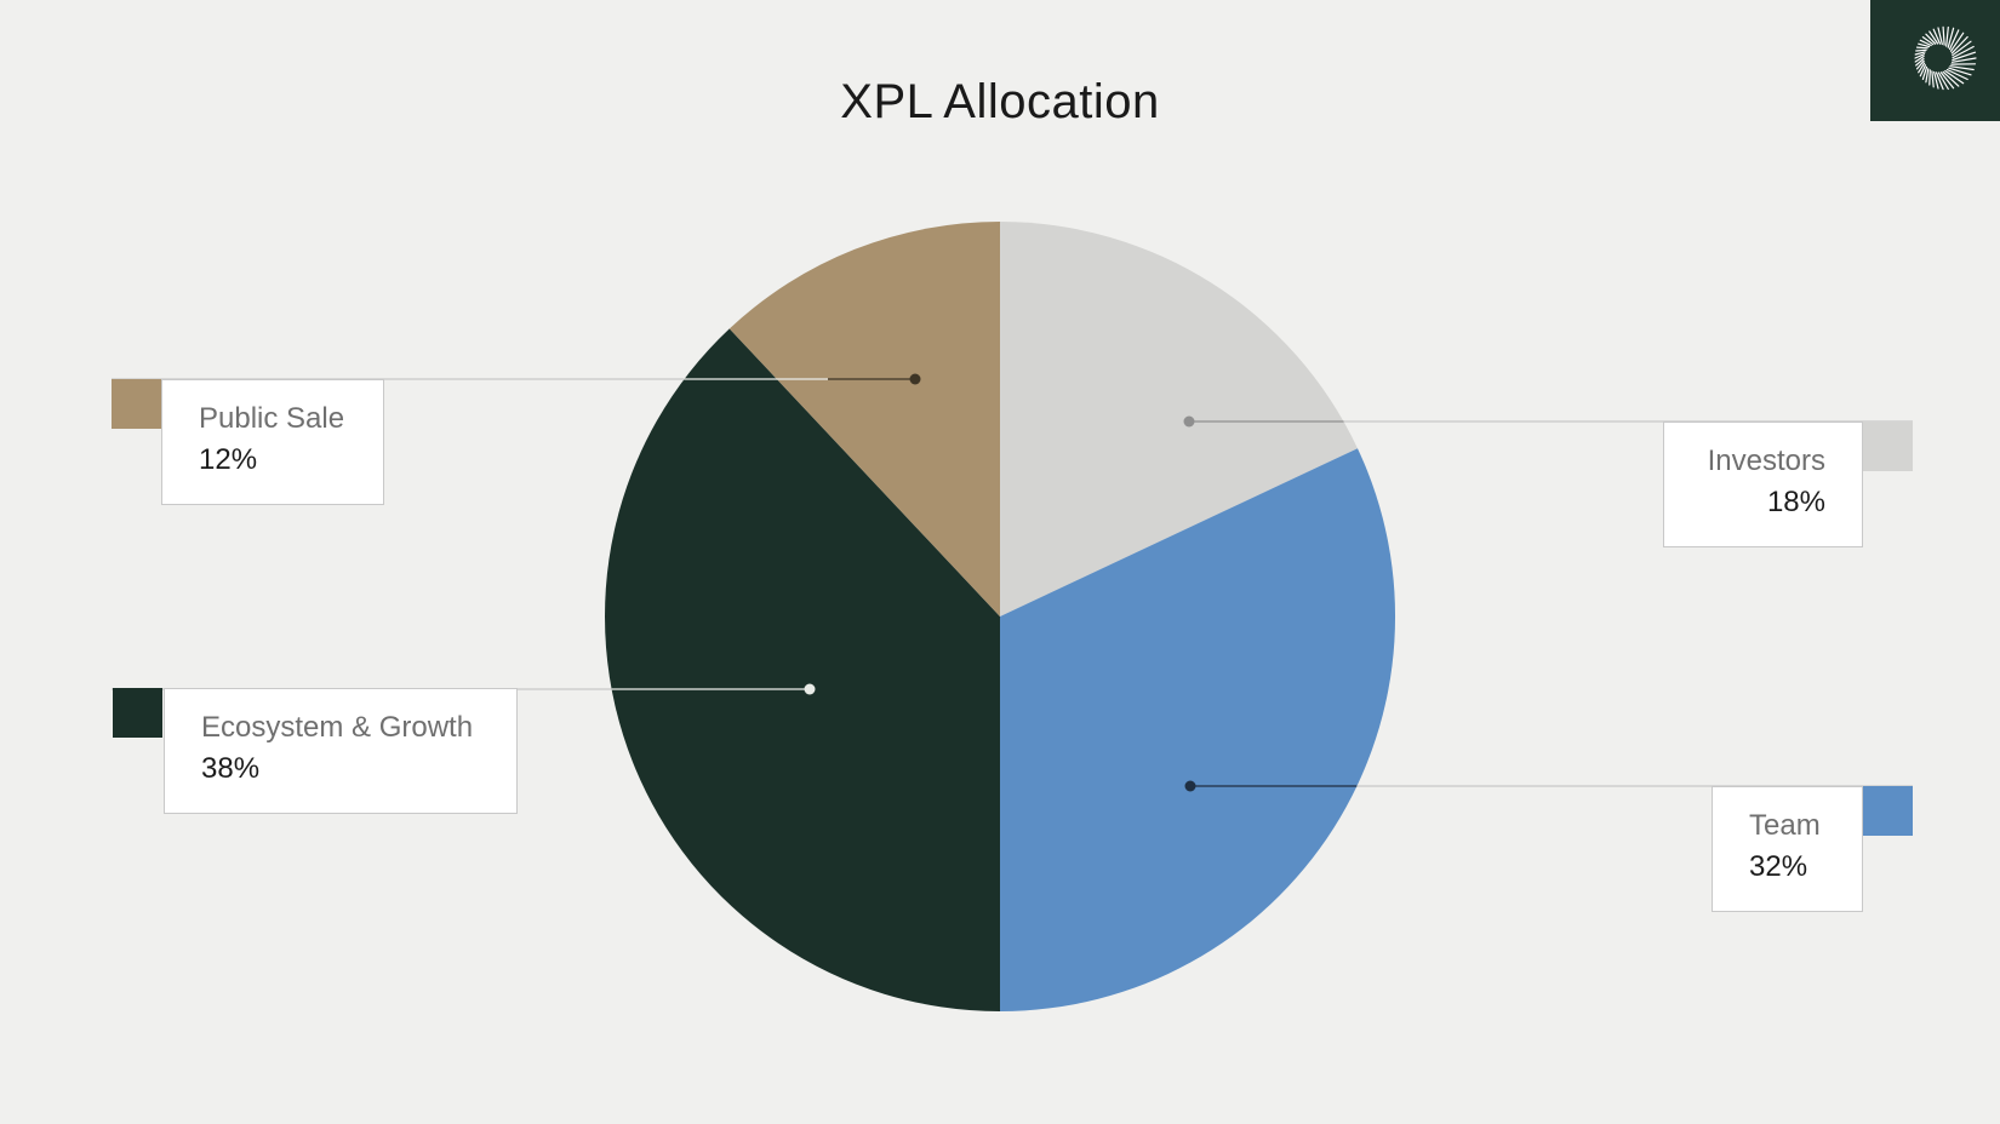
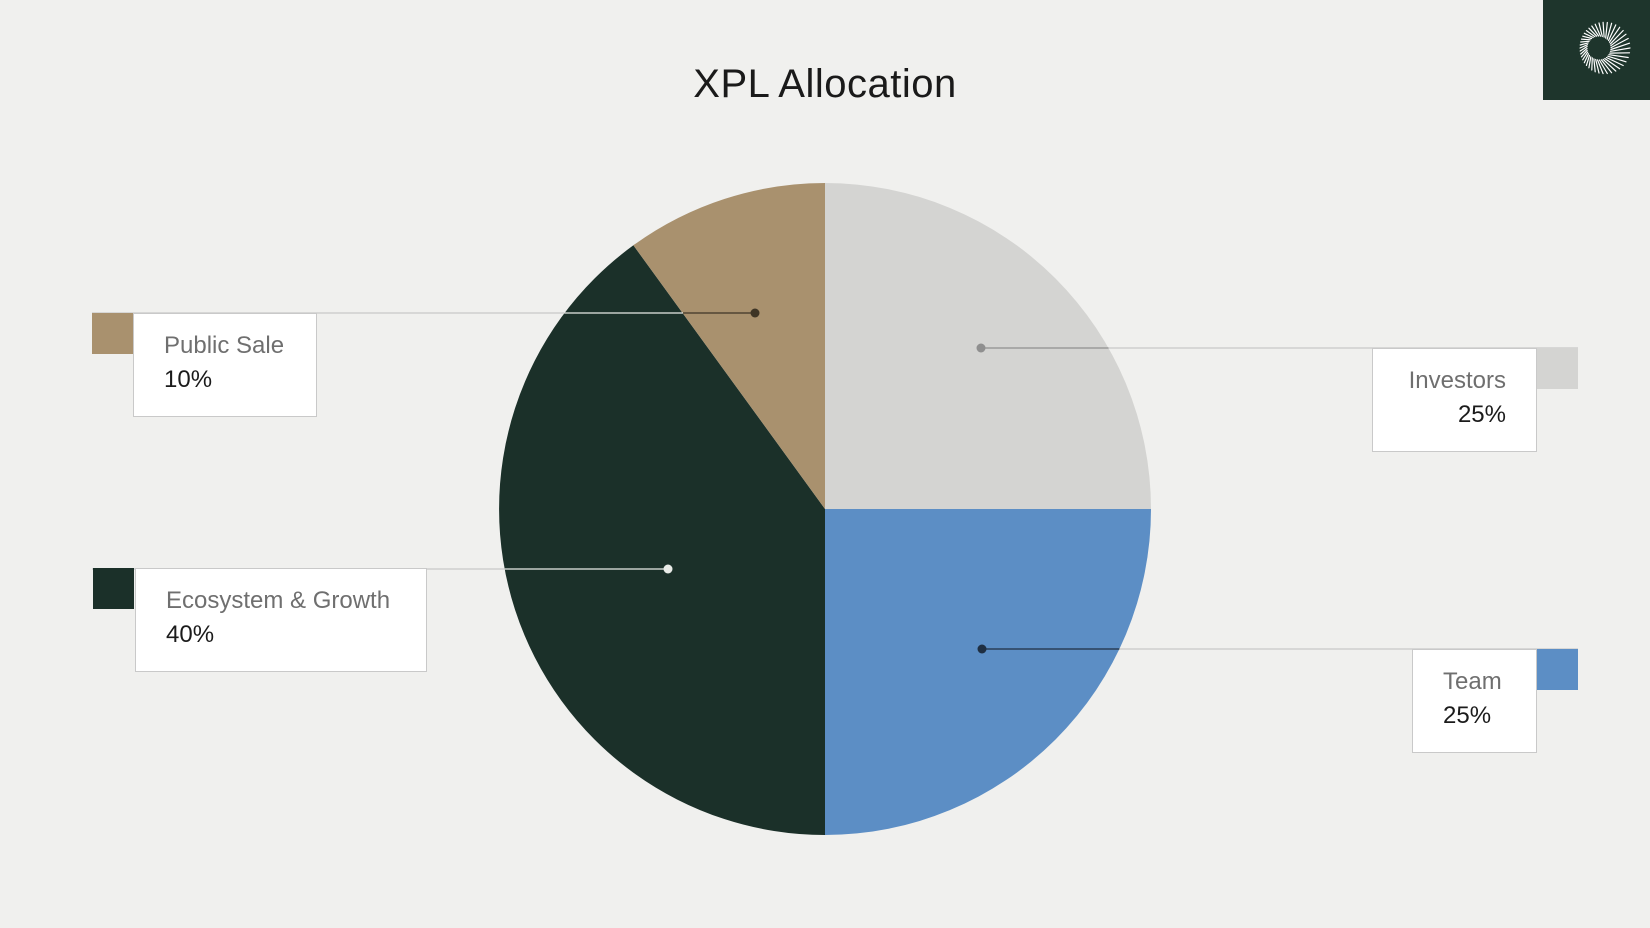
Investors: 18% -> 25%
Team: 32% -> 25%
Ecosystem & Growth: 38% -> 40%
Public Sale: 12% -> 10%
